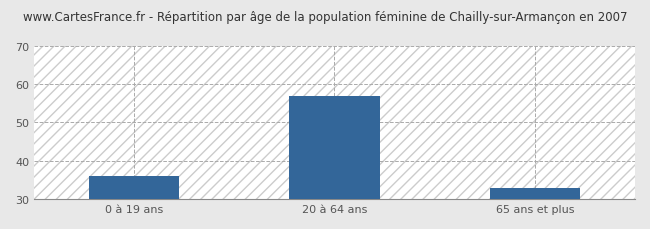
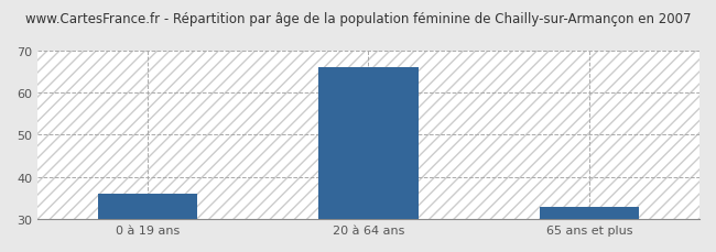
20 à 64 ans: 57 -> 66
